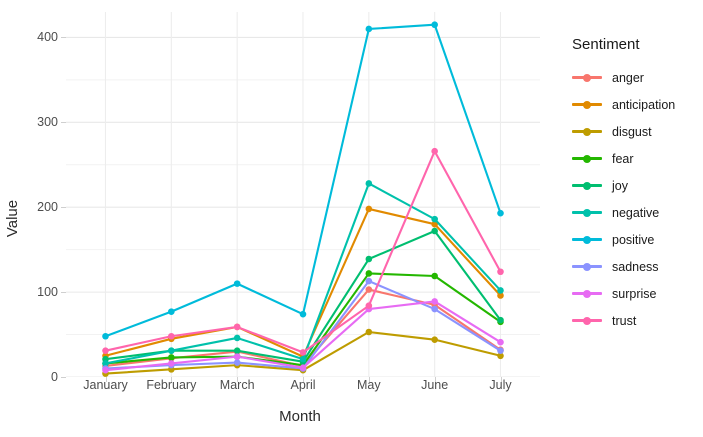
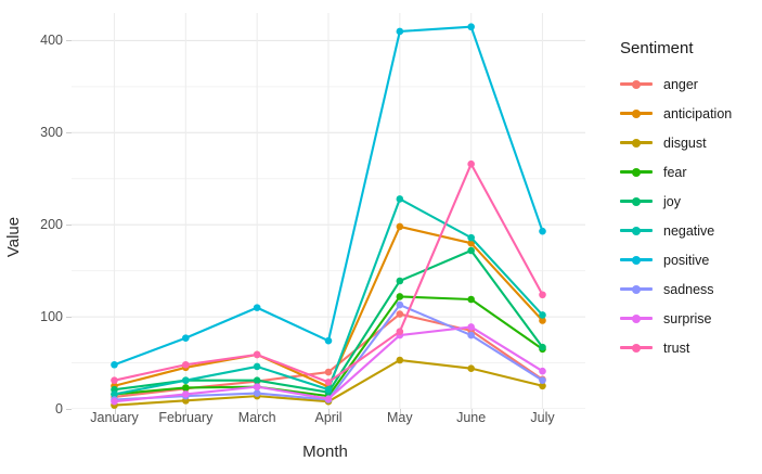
anger/April: 10 -> 40
